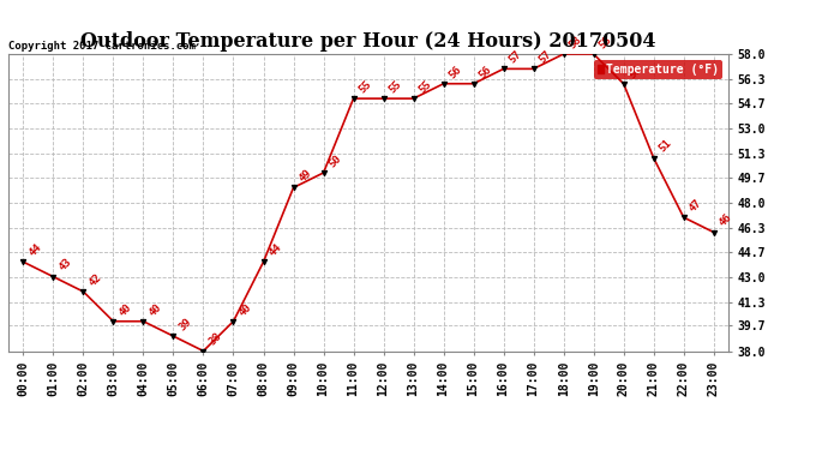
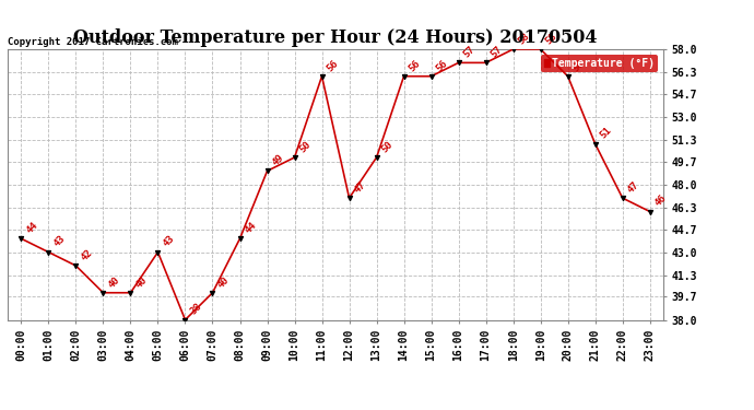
05:00: 39 -> 43
11:00: 55 -> 56
12:00: 55 -> 47
13:00: 55 -> 50
